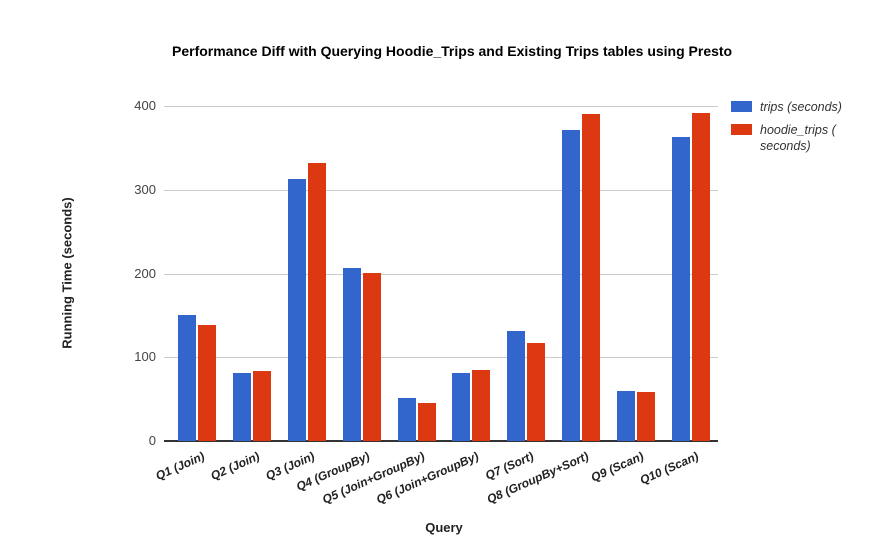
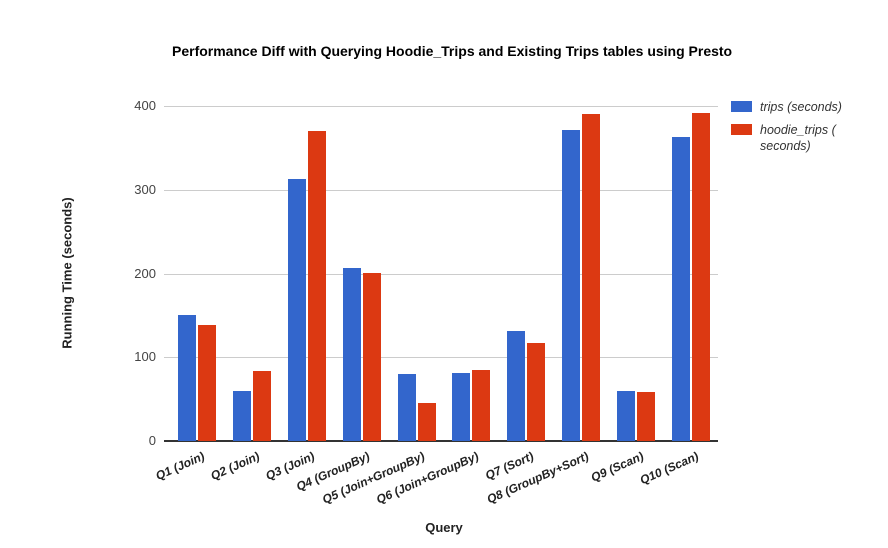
trips (seconds)/Q2 (Join): 80 -> 60
hoodie_trips ( seconds)/Q3 (Join): 330 -> 370
trips (seconds)/Q5 (Join+GroupBy): 50 -> 80
